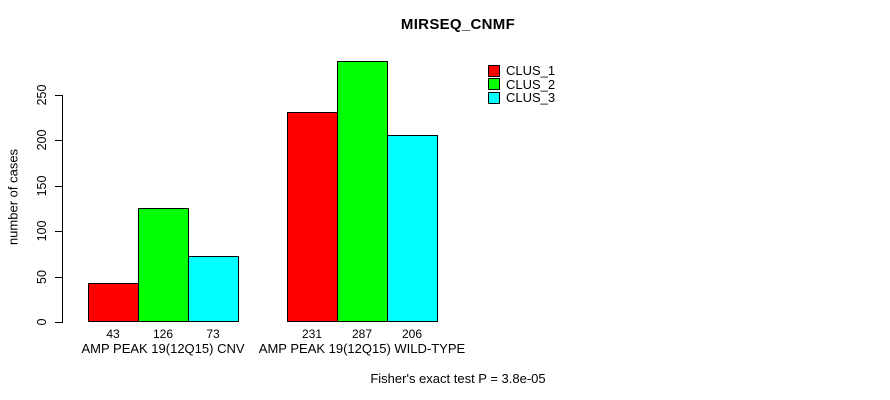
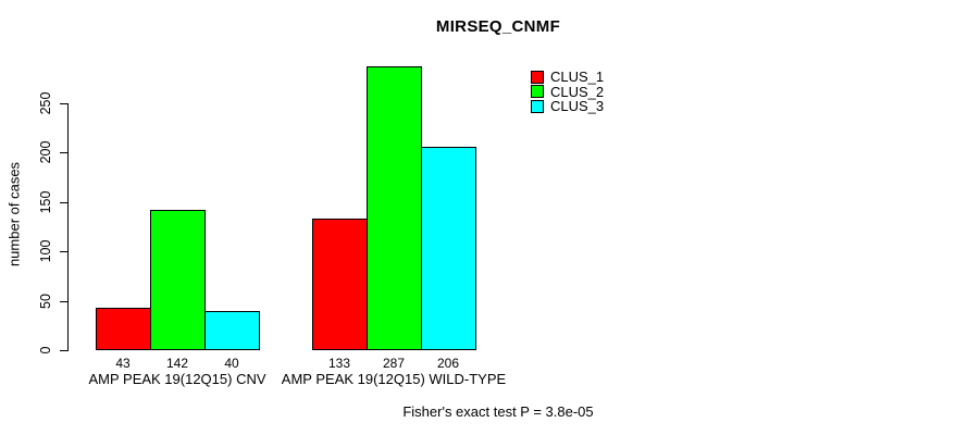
CLUS_2/AMP PEAK 19(12Q15) CNV: 126 -> 142
CLUS_3/AMP PEAK 19(12Q15) CNV: 73 -> 40
CLUS_1/AMP PEAK 19(12Q15) WILD-TYPE: 231 -> 133
